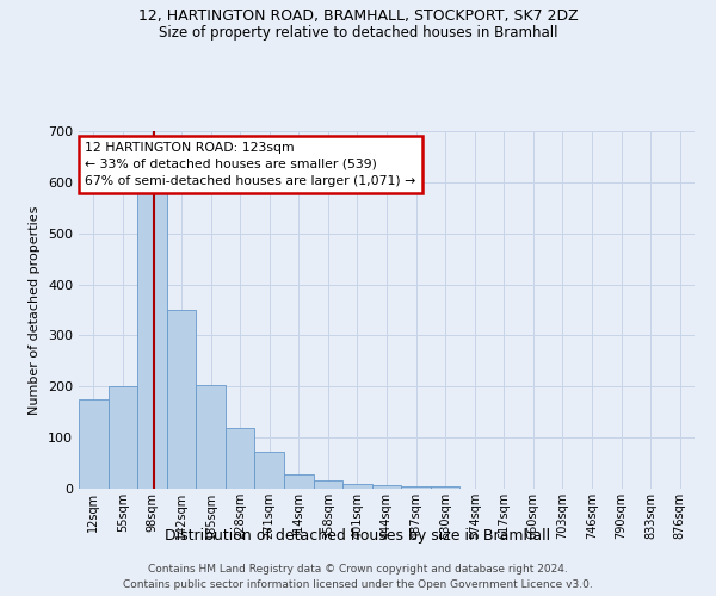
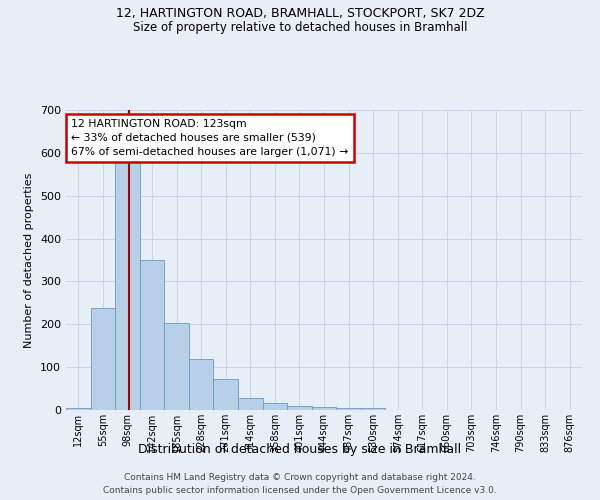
12sqm: 175 -> 5
55sqm: 200 -> 237
